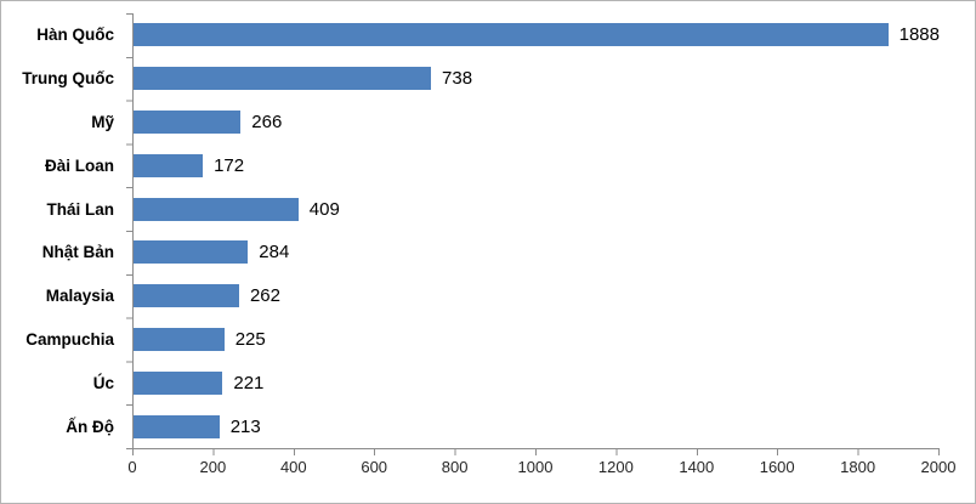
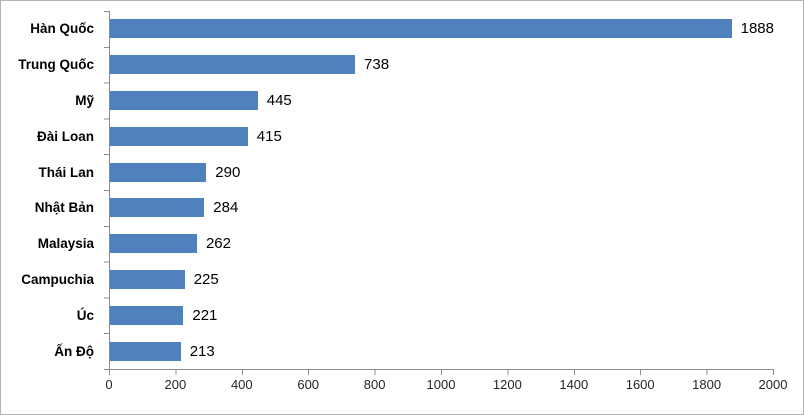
Mỹ: 266 -> 445
Đài Loan: 172 -> 415
Thái Lan: 409 -> 290
